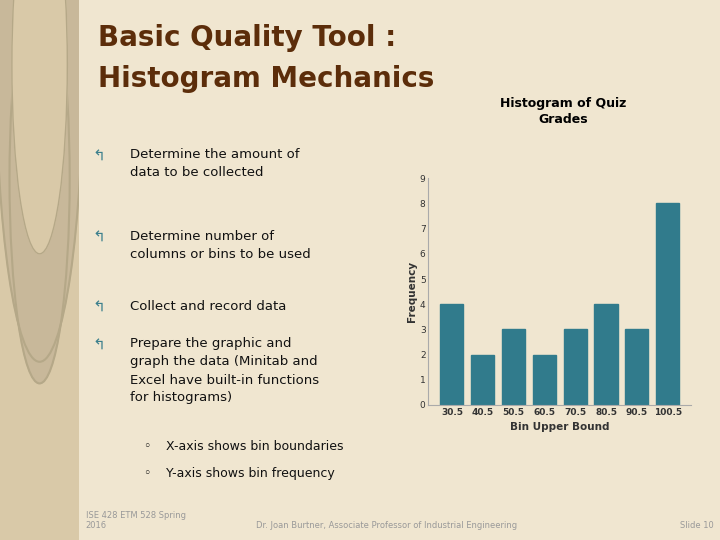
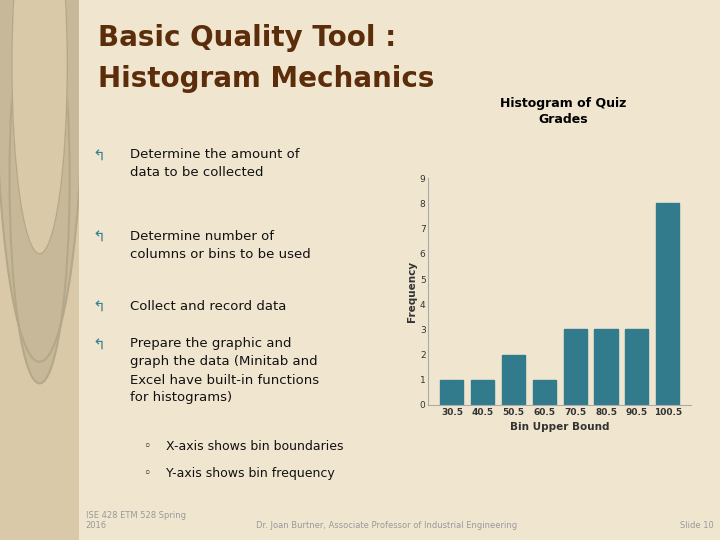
30.5: 4 -> 1
40.5: 2 -> 1
50.5: 3 -> 2
60.5: 2 -> 1
80.5: 4 -> 3
